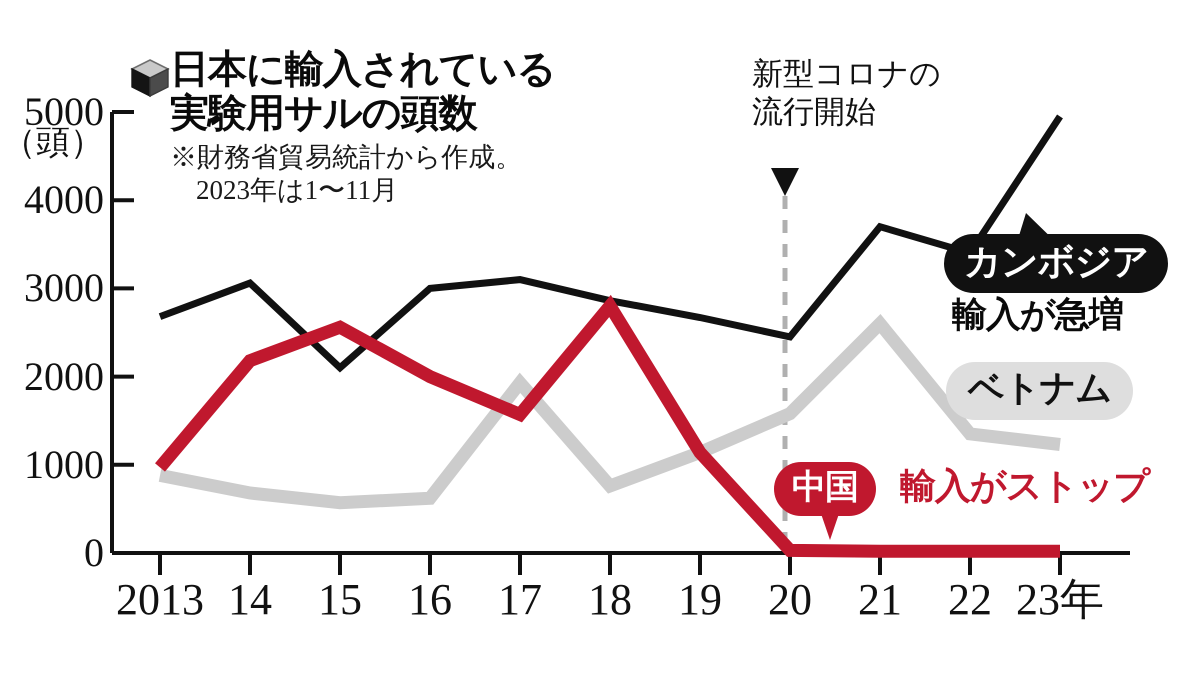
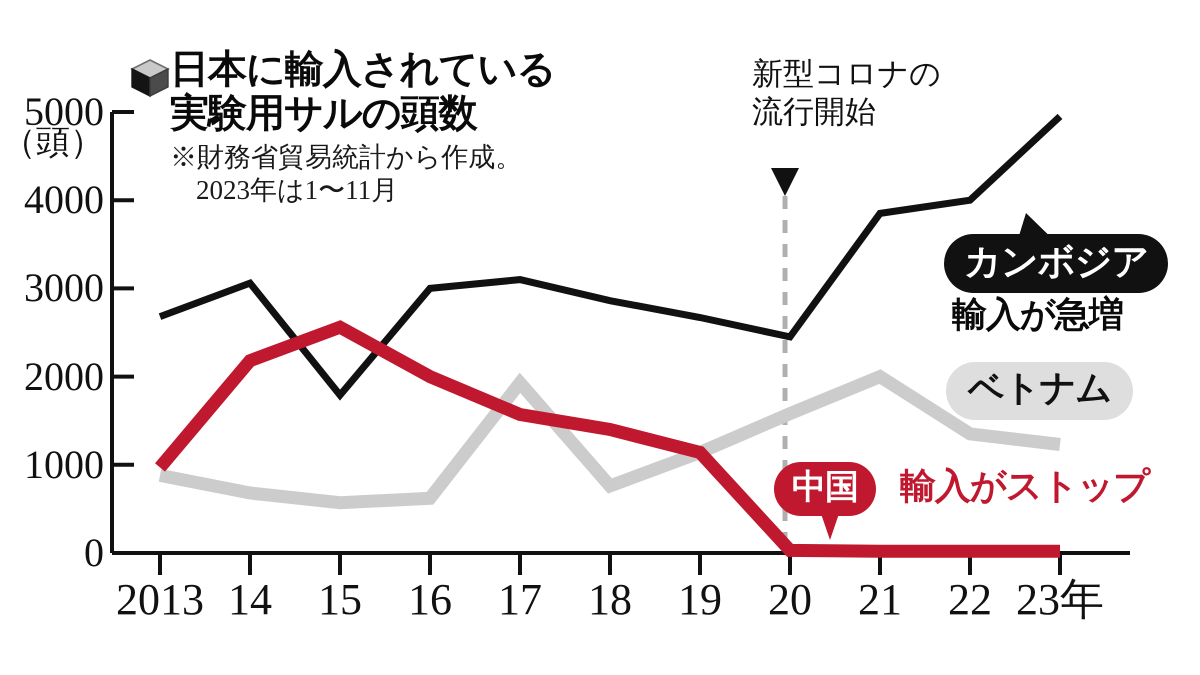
カンボジア/15: 2100 -> 1800
中国/18: 2800 -> 1400
カンボジア/21: 3700 -> 3800
ベトナム/21: 2600 -> 2000
カンボジア/22: 3400 -> 4000
